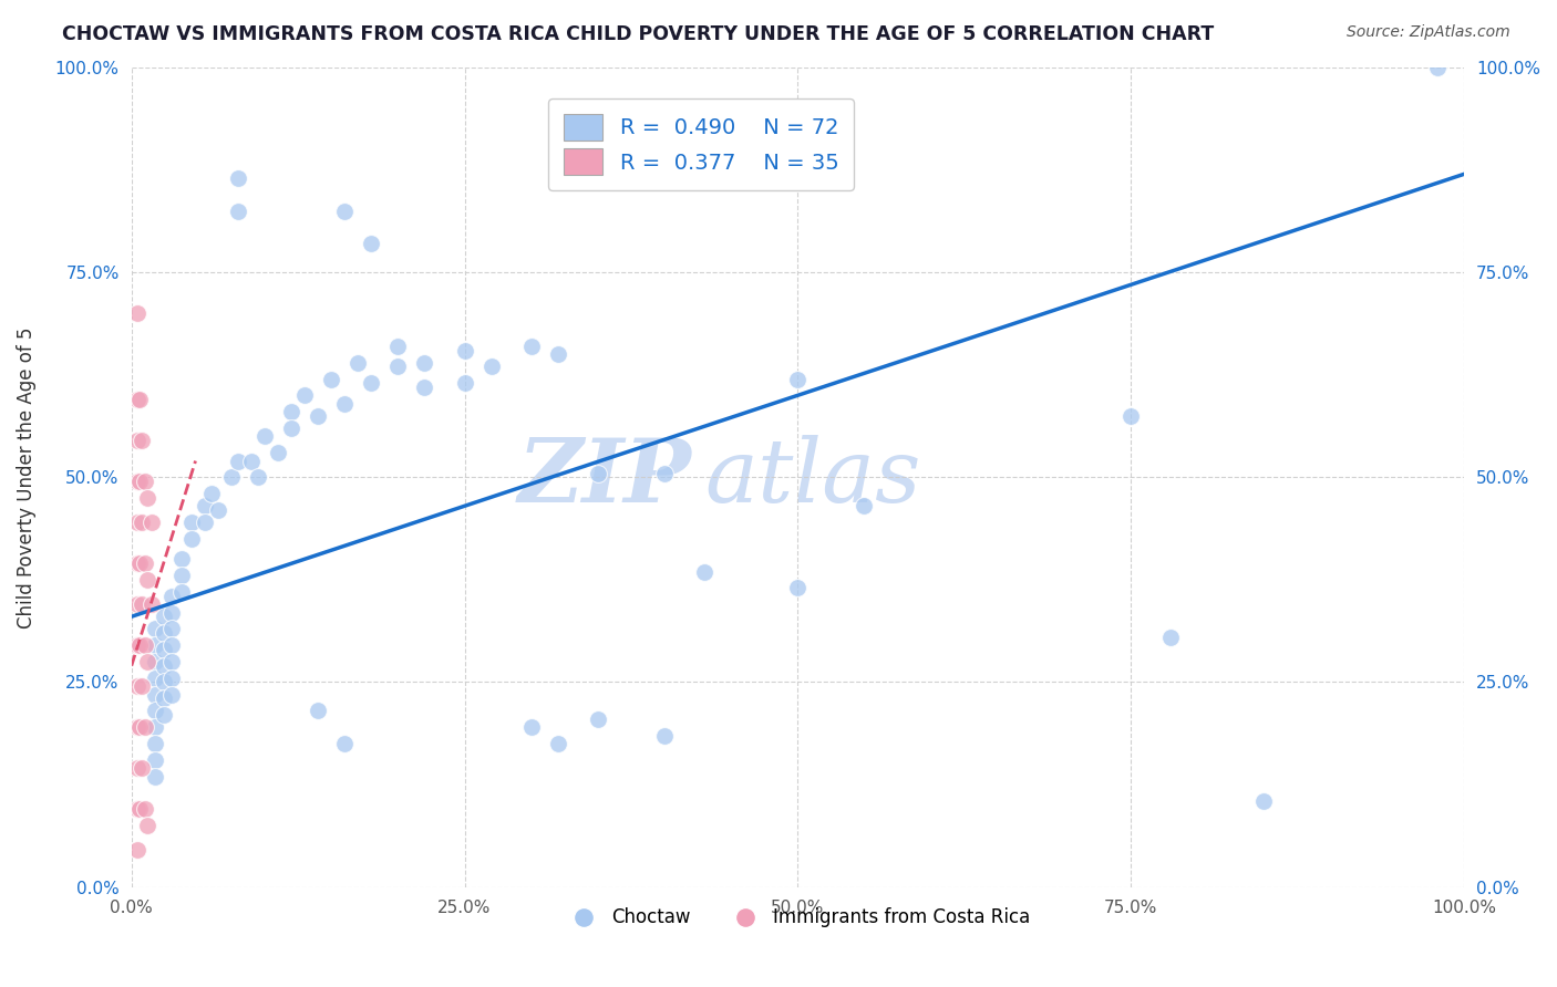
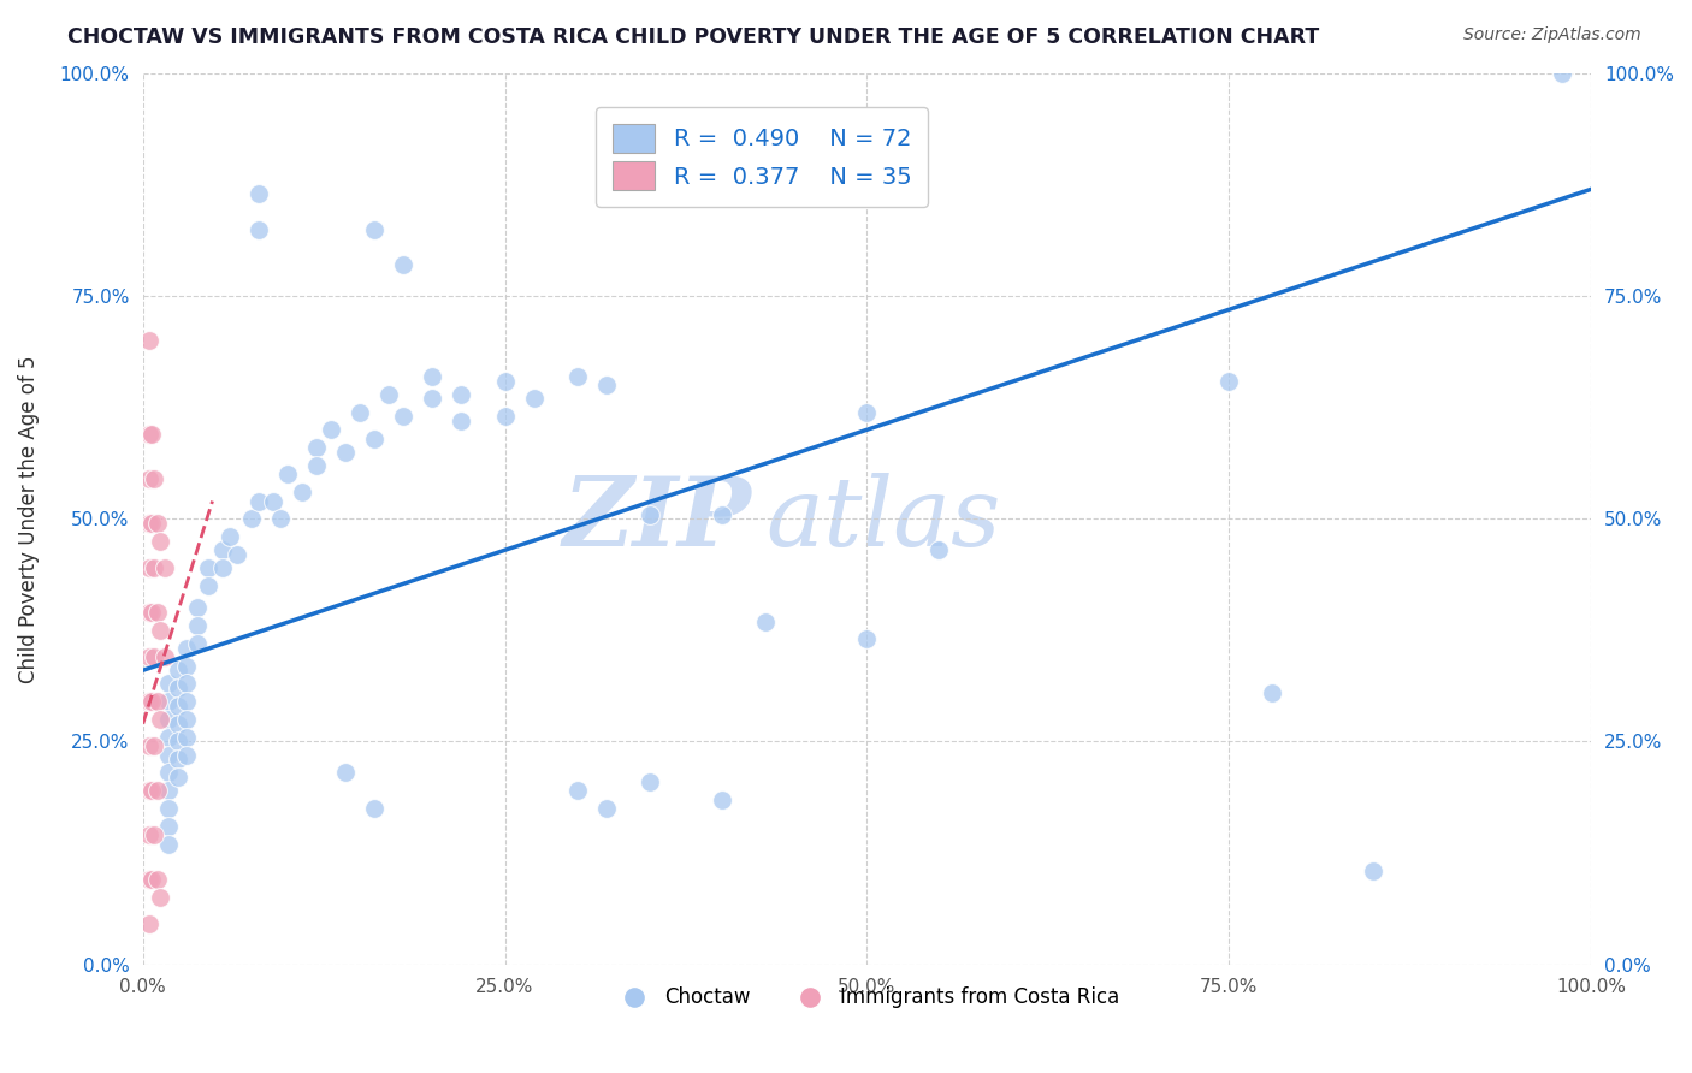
Choctaw/75.0%: 57.5% -> 65.4%
